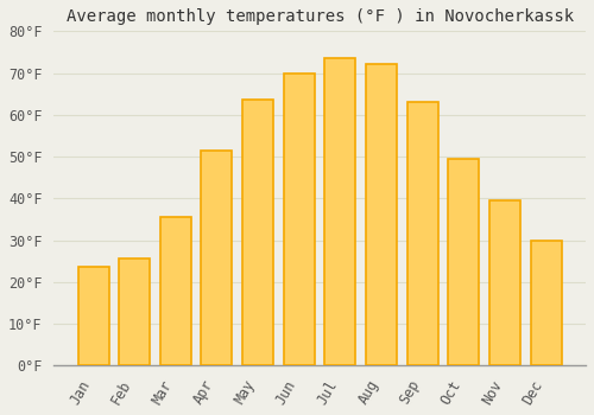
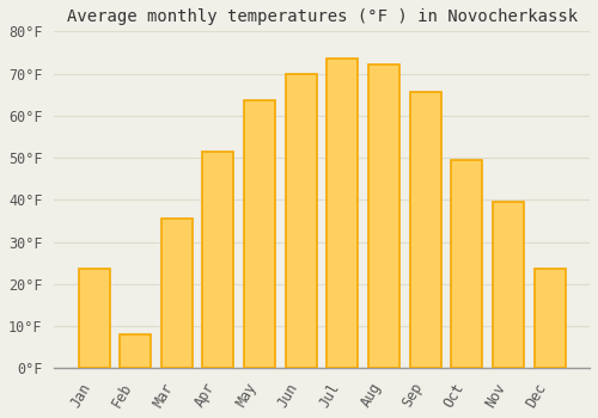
Feb: 25.5°F -> 8.0°F
Sep: 63.0°F -> 65.5°F
Dec: 30.0°F -> 23.5°F
